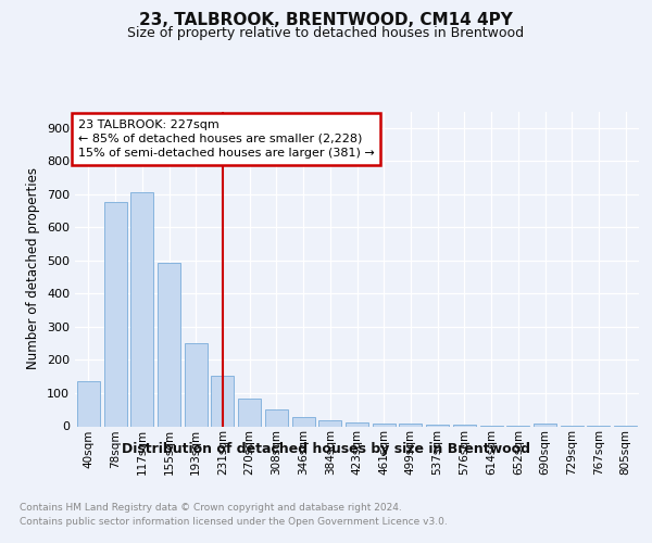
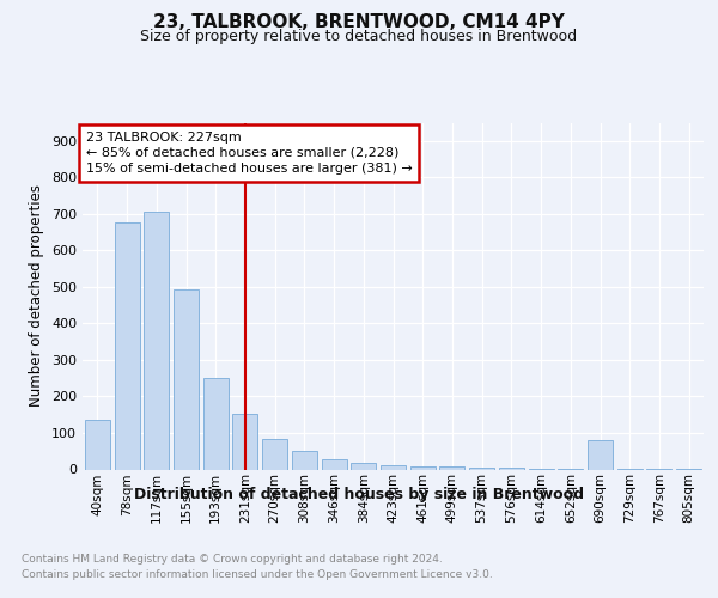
690sqm: 8 -> 80
